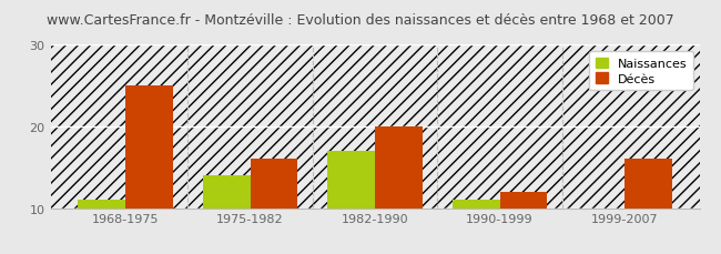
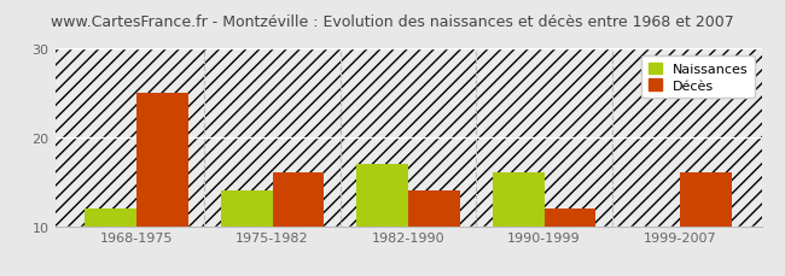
Naissances/1968-1975: 11.0 -> 12.0
Décès/1982-1990: 20 -> 14
Naissances/1990-1999: 11.0 -> 16.0
